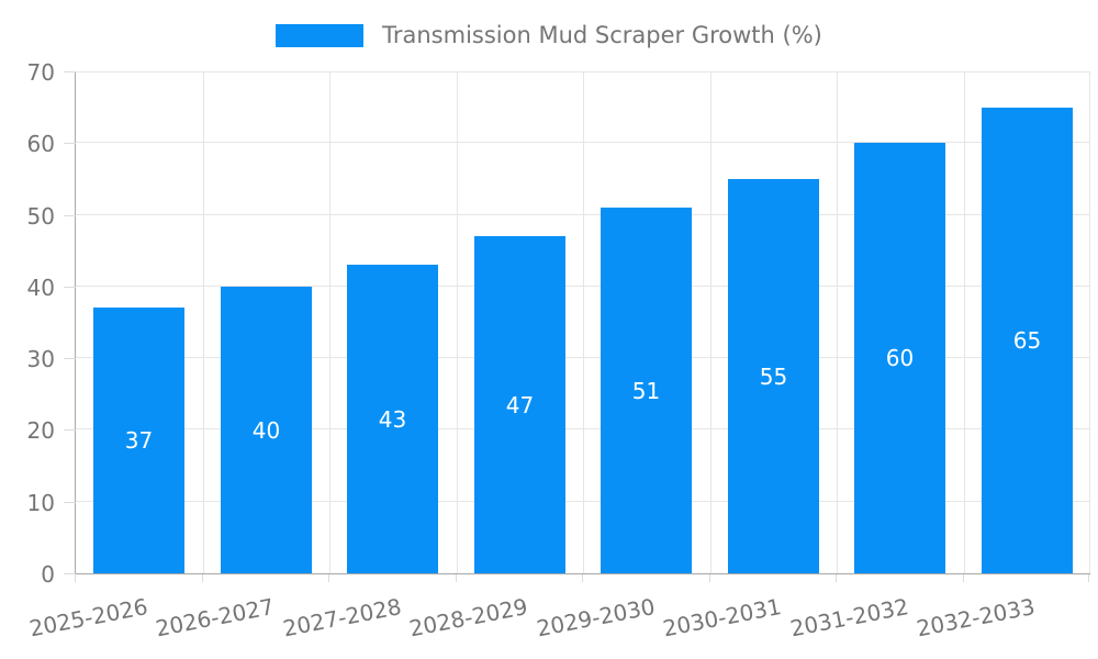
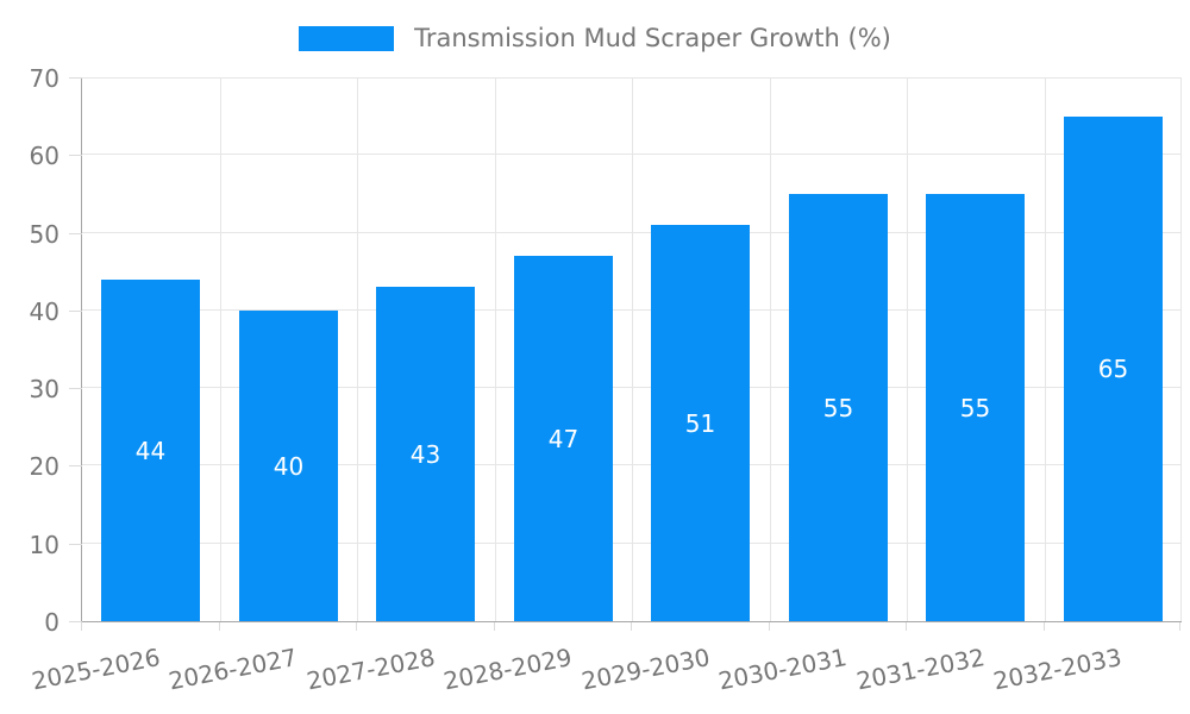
2025-2026: 37 -> 44
2031-2032: 60 -> 55
